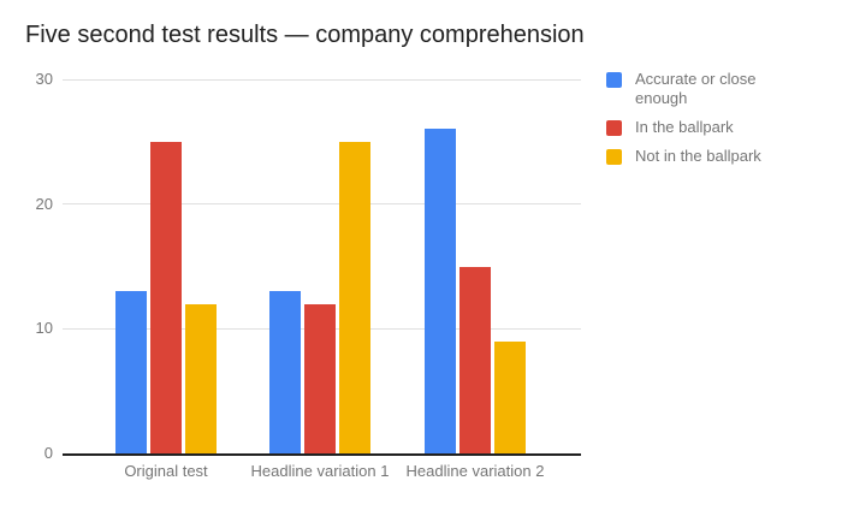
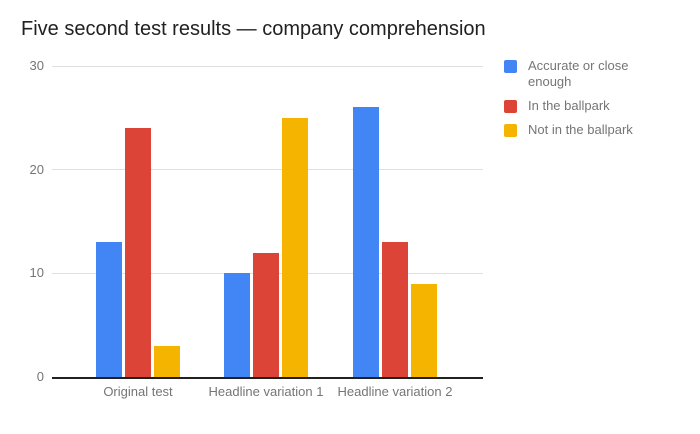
In the ballpark/Original test: 25 -> 24
Not in the ballpark/Original test: 12 -> 3
Accurate or close enough/Headline variation 1: 13 -> 10
In the ballpark/Headline variation 2: 15 -> 13
